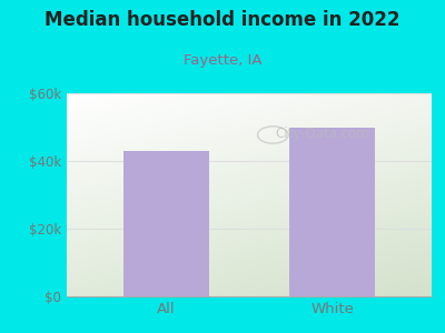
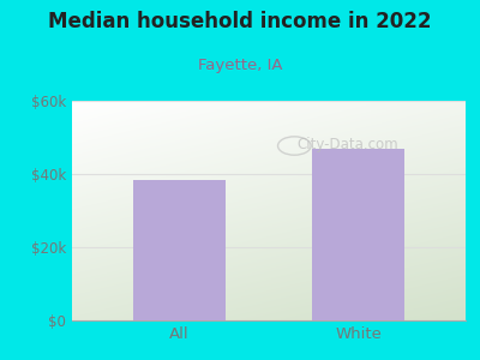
All: $43.0k -> $38.5k
White: $50.0k -> $47.0k
